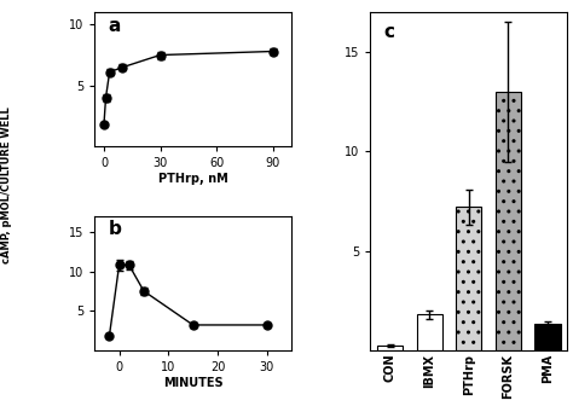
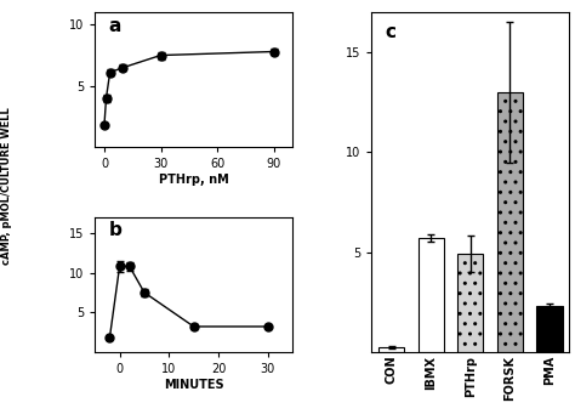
IBMX: 1.8 -> 5.7
PTHrp: 7.2 -> 4.9
PMA: 1.3 -> 2.3
